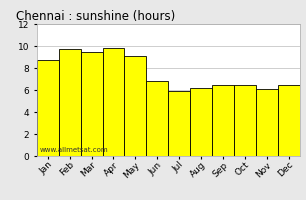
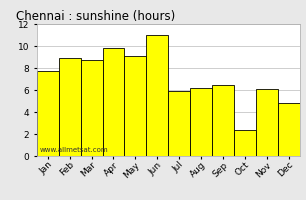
Jan: 8.7 -> 7.7
Feb: 9.7 -> 8.9
Mar: 9.5 -> 8.7
Jun: 6.8 -> 11.0
Oct: 6.5 -> 2.4
Dec: 6.5 -> 4.8
